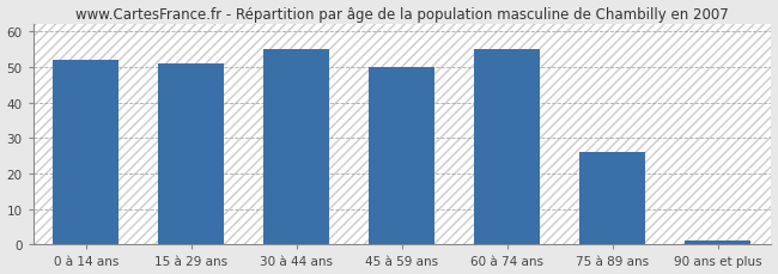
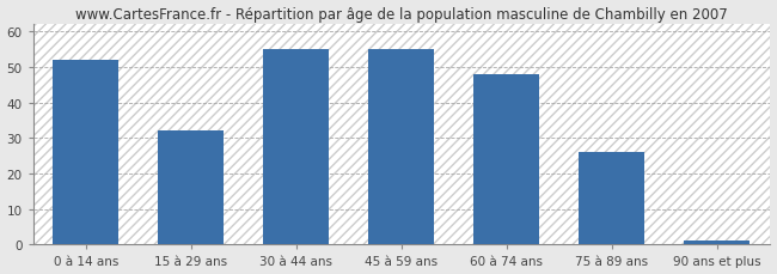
15 à 29 ans: 51 -> 32
45 à 59 ans: 50 -> 55
60 à 74 ans: 55 -> 48
